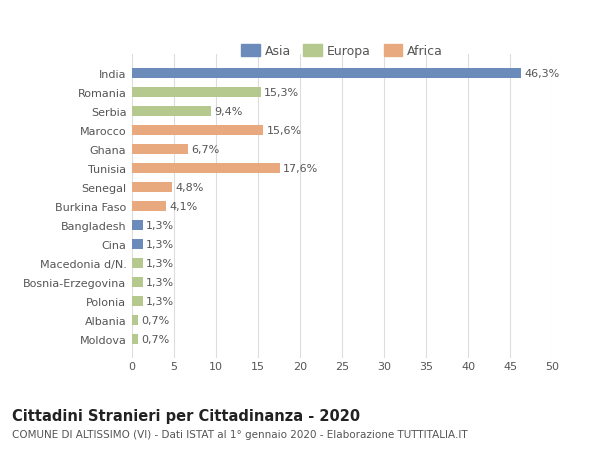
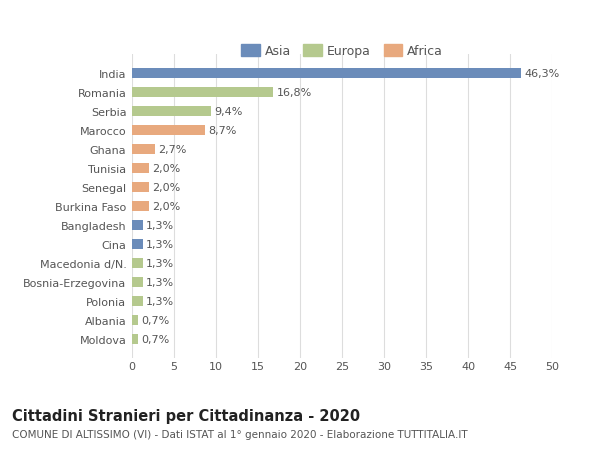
Romania: 15,3% -> 16,8%
Marocco: 15,6% -> 8,7%
Ghana: 6,7% -> 2,7%
Tunisia: 17,6% -> 2,0%
Senegal: 4,8% -> 2,0%
Burkina Faso: 4,1% -> 2,0%
